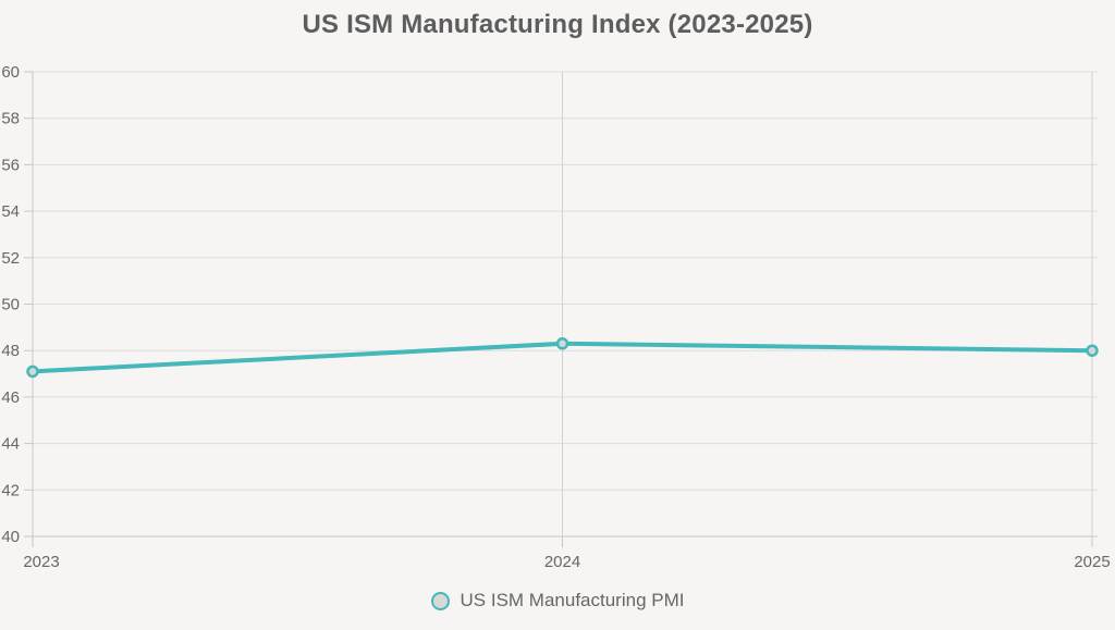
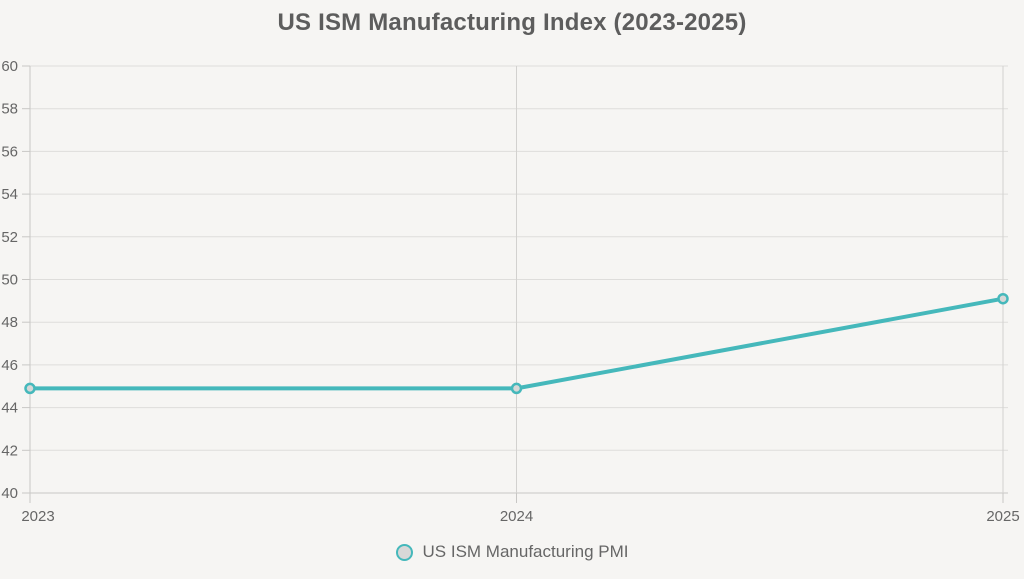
2023: 47.1 -> 44.9
2024: 48.3 -> 44.9
2025: 48.0 -> 49.1
